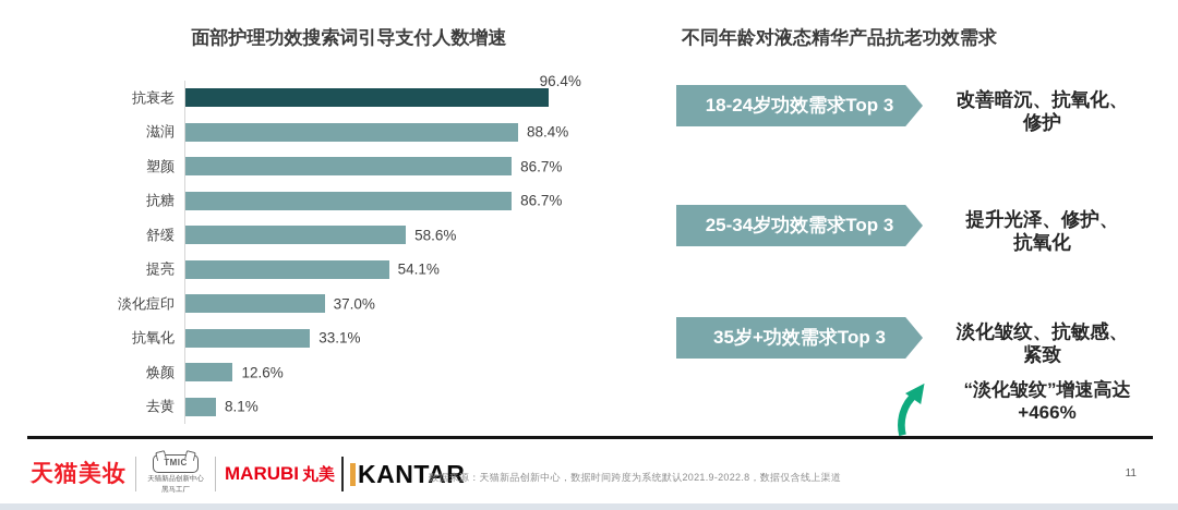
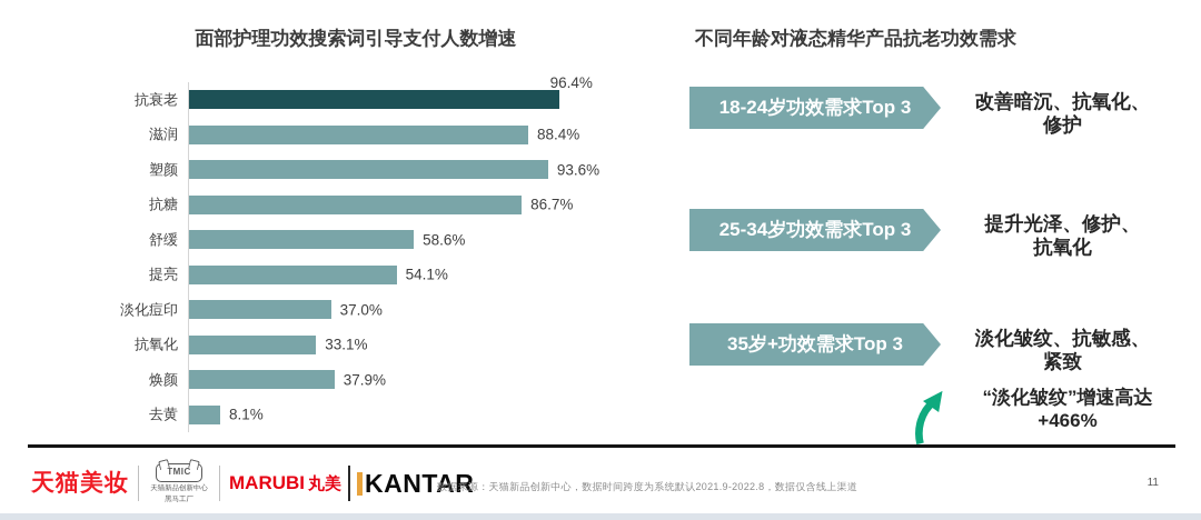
塑颜: 86.7% -> 93.6%
焕颜: 12.6% -> 37.9%
